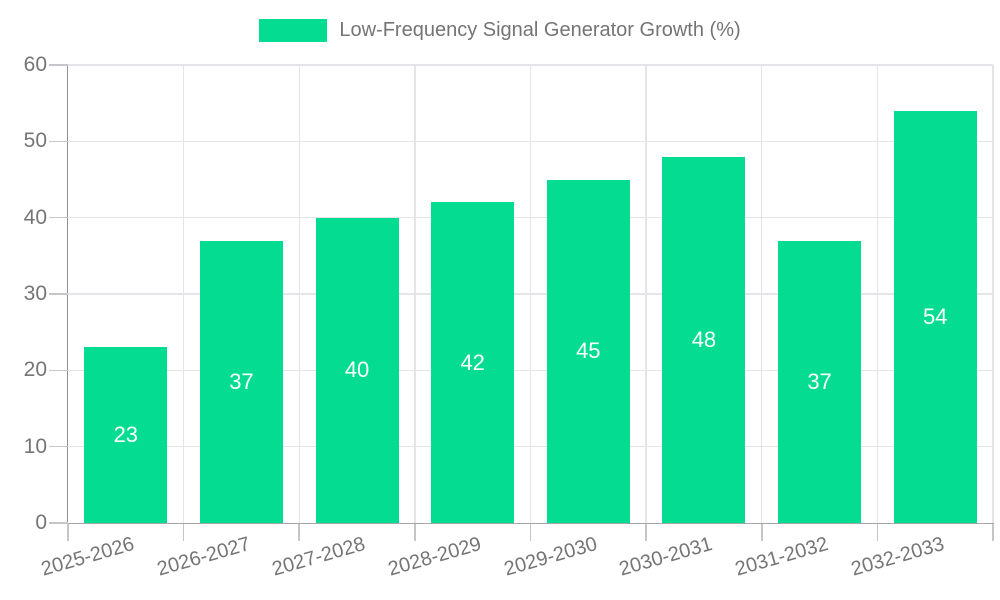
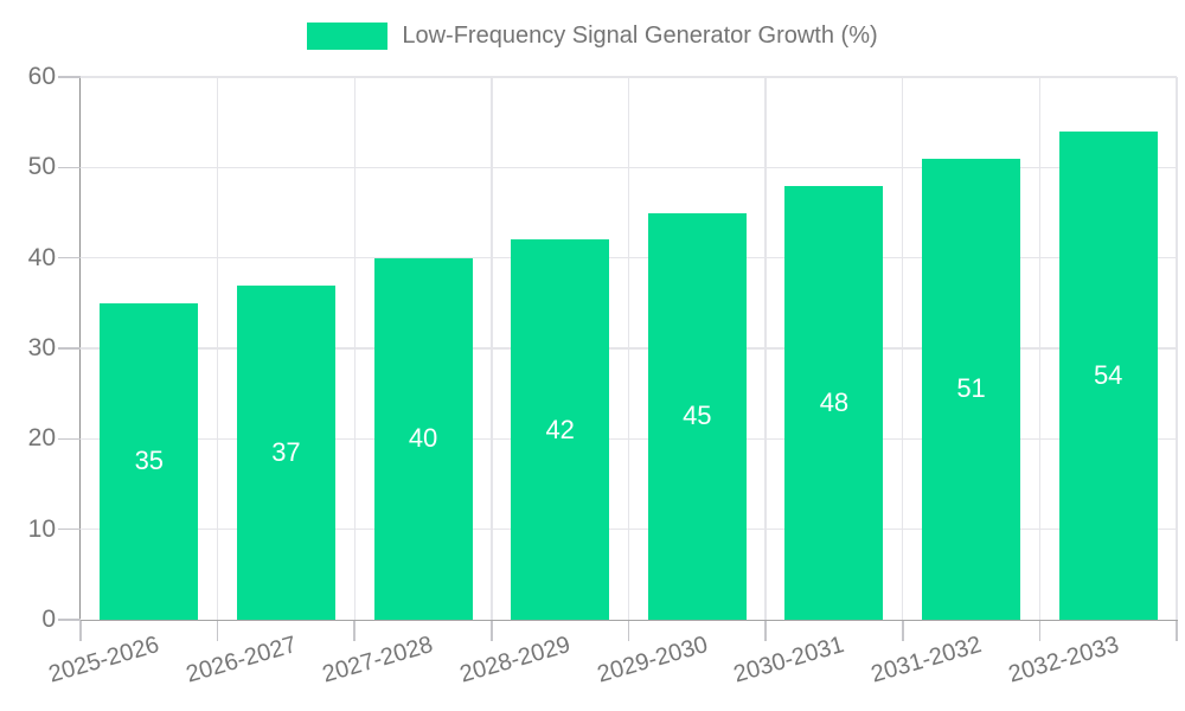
2025-2026: 23 -> 35
2031-2032: 37 -> 51
